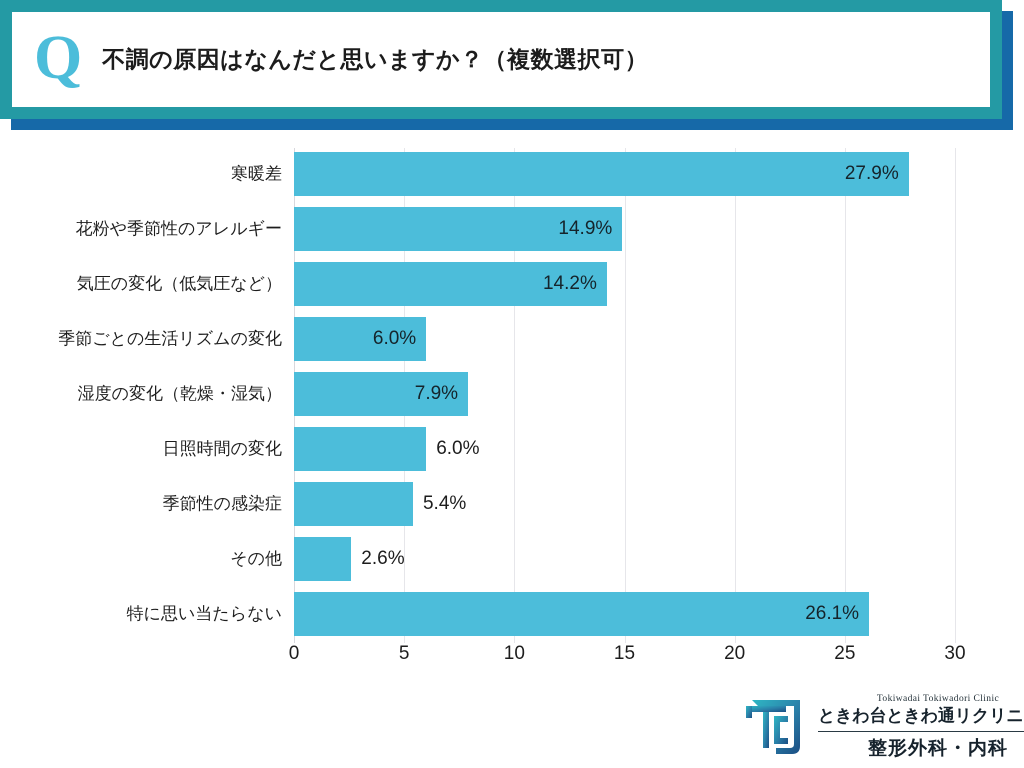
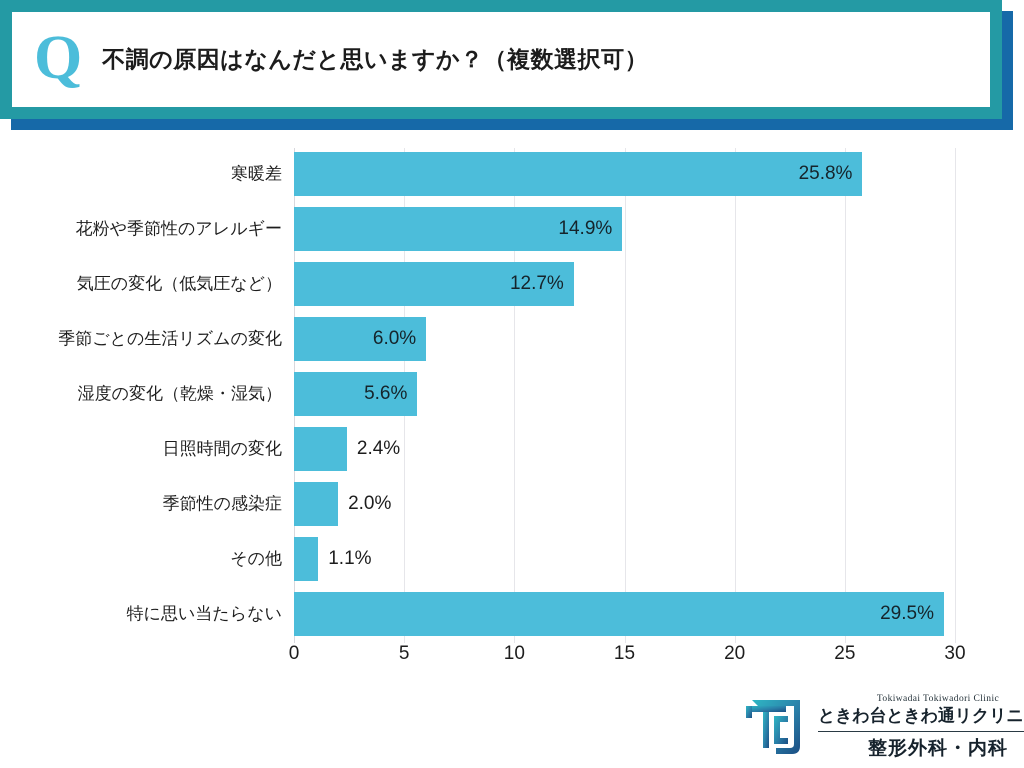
寒暖差: 27.9% -> 25.8%
気圧の変化（低気圧など）: 14.2% -> 12.7%
湿度の変化（乾燥・湿気）: 7.9% -> 5.6%
日照時間の変化: 6.0% -> 2.4%
季節性の感染症: 5.4% -> 2.0%
その他: 2.6% -> 1.1%
特に思い当たらない: 26.1% -> 29.5%
